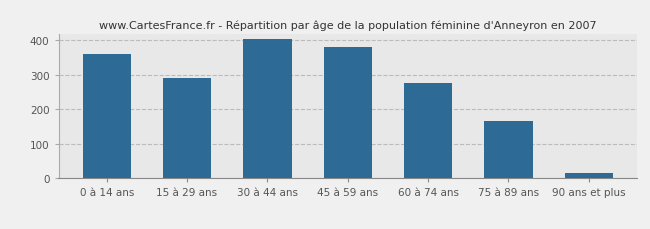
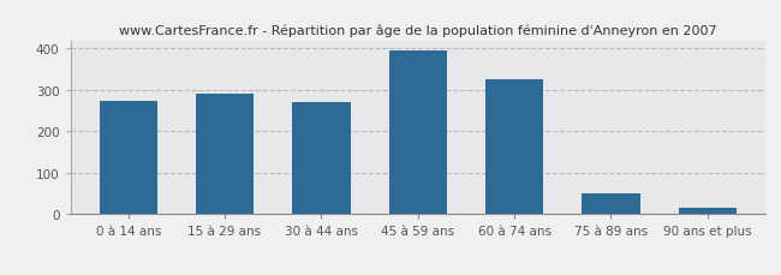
0 à 14 ans: 360 -> 275
30 à 44 ans: 403 -> 270
45 à 59 ans: 380 -> 395
60 à 74 ans: 276 -> 325
75 à 89 ans: 167 -> 50
